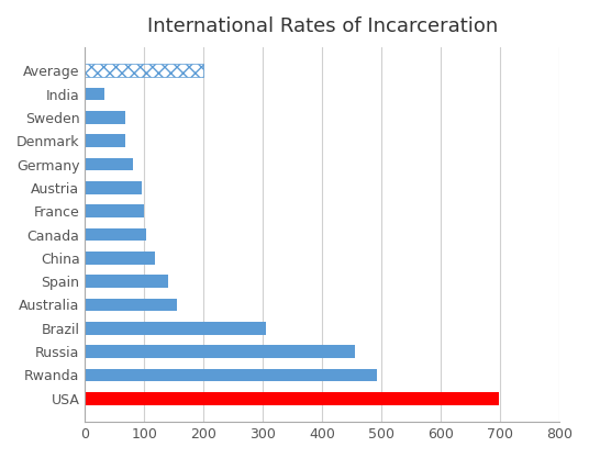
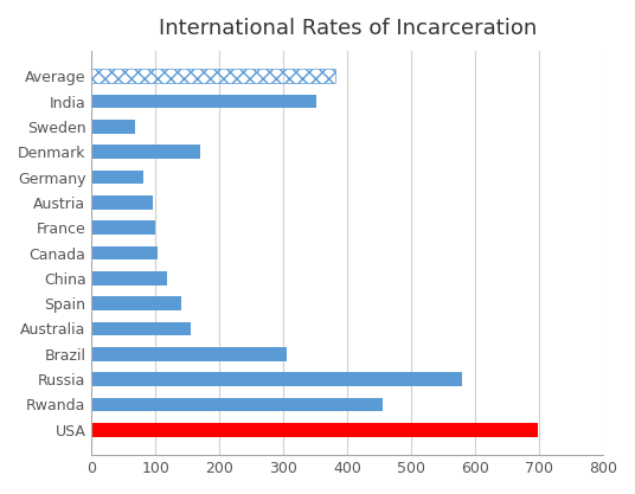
Average: 200 -> 382
India: 33 -> 352
Denmark: 67 -> 170
Russia: 455 -> 580
Rwanda: 492 -> 456
